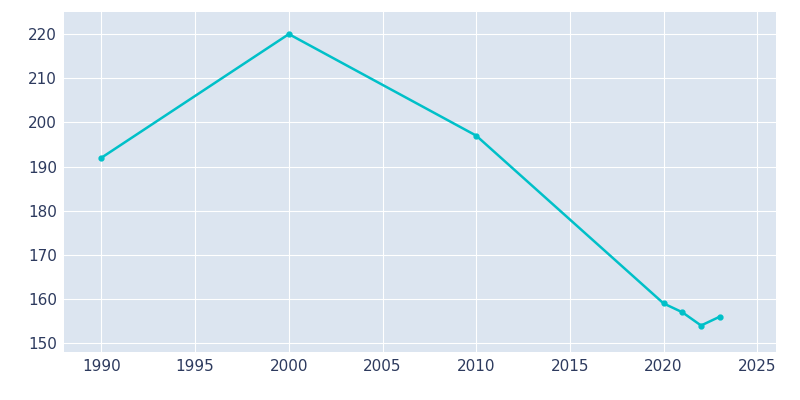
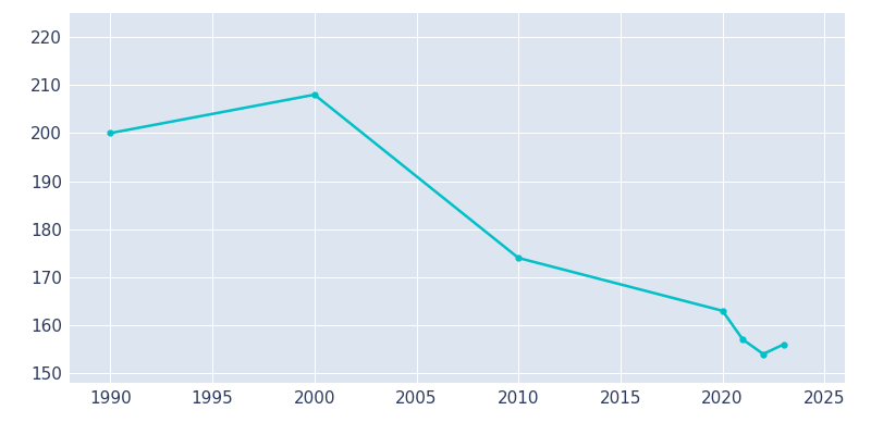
1990: 192 -> 200
2000: 220 -> 208
2010: 197 -> 174
2020: 159 -> 163
